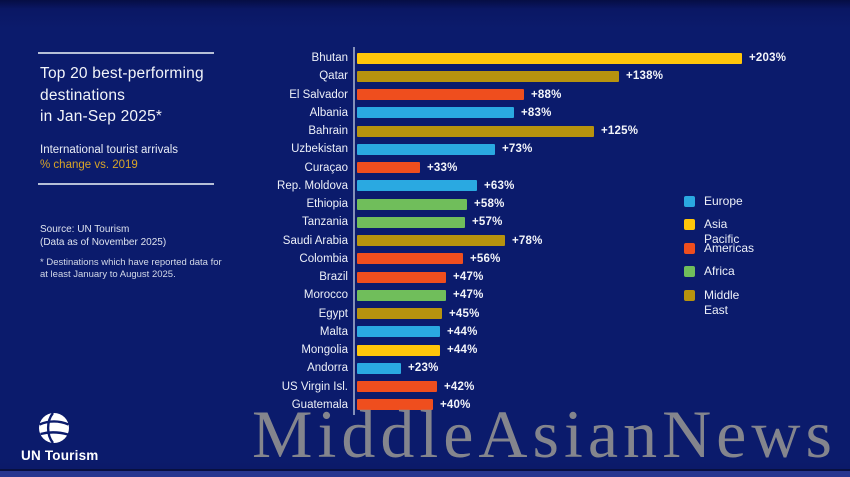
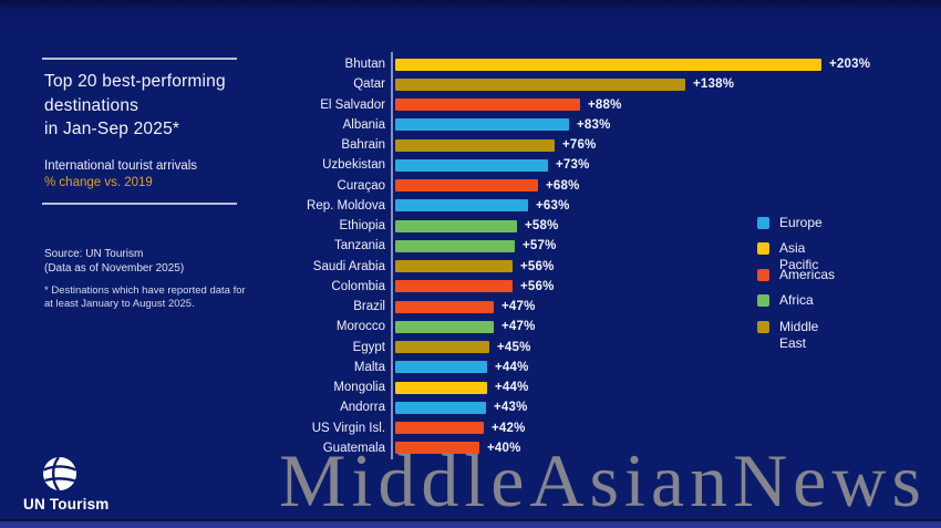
Bahrain: +125% -> +76%
Curaçao: +33% -> +68%
Saudi Arabia: +78% -> +56%
Andorra: +23% -> +43%
